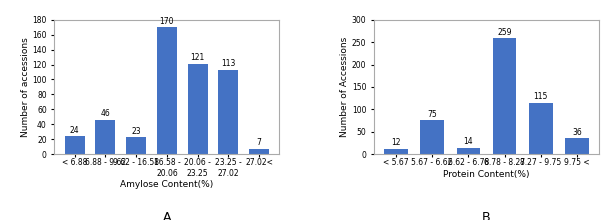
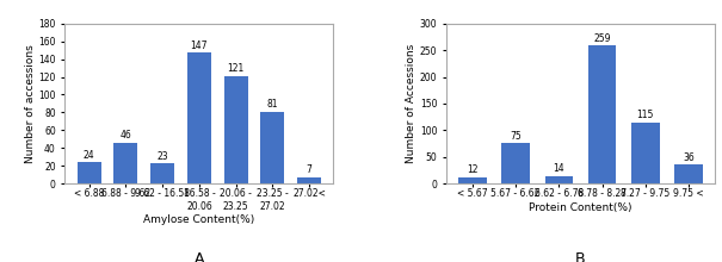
16.58 - 20.06: 170 -> 147
23.25 - 27.02: 113 -> 81
